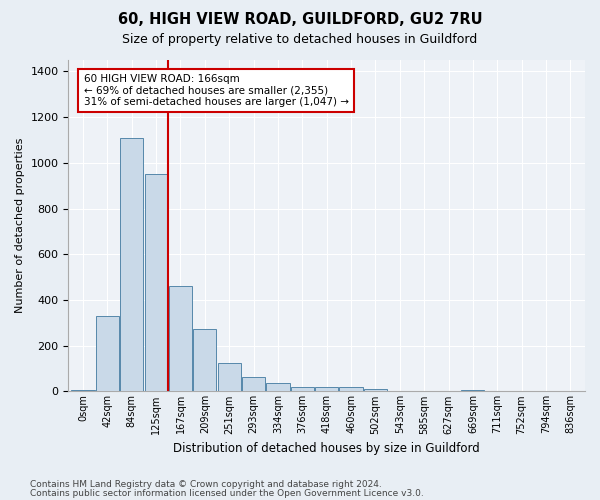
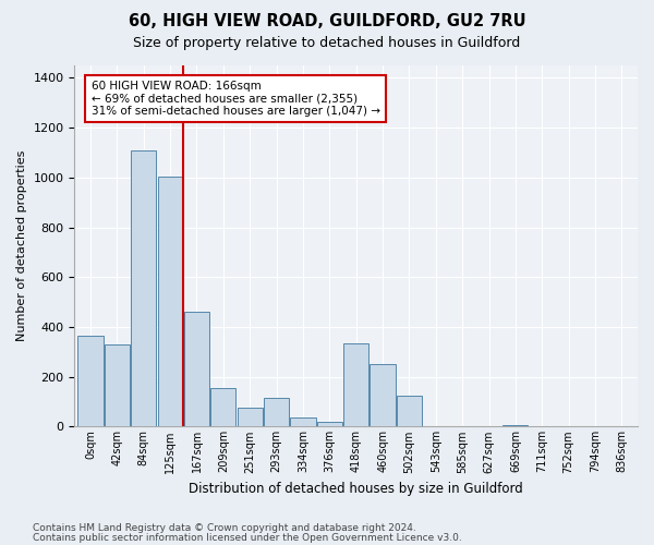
0sqm: 5 -> 365
125sqm: 950 -> 1005
209sqm: 275 -> 155
251sqm: 125 -> 75
293sqm: 65 -> 115
418sqm: 20 -> 335
460sqm: 20 -> 250
502sqm: 10 -> 125
